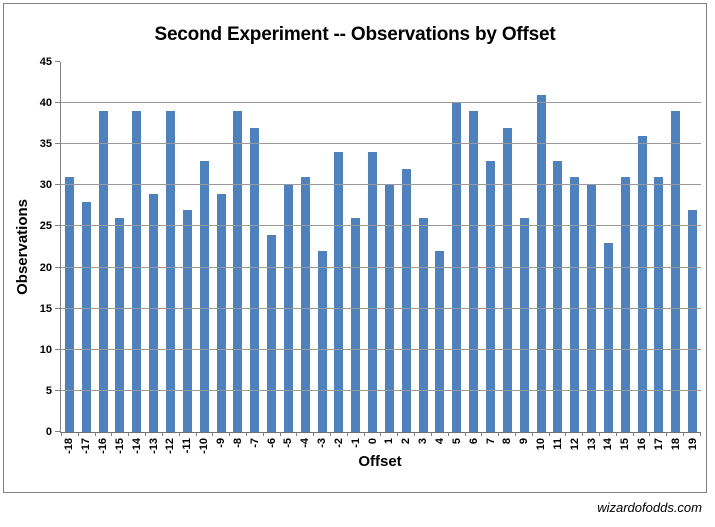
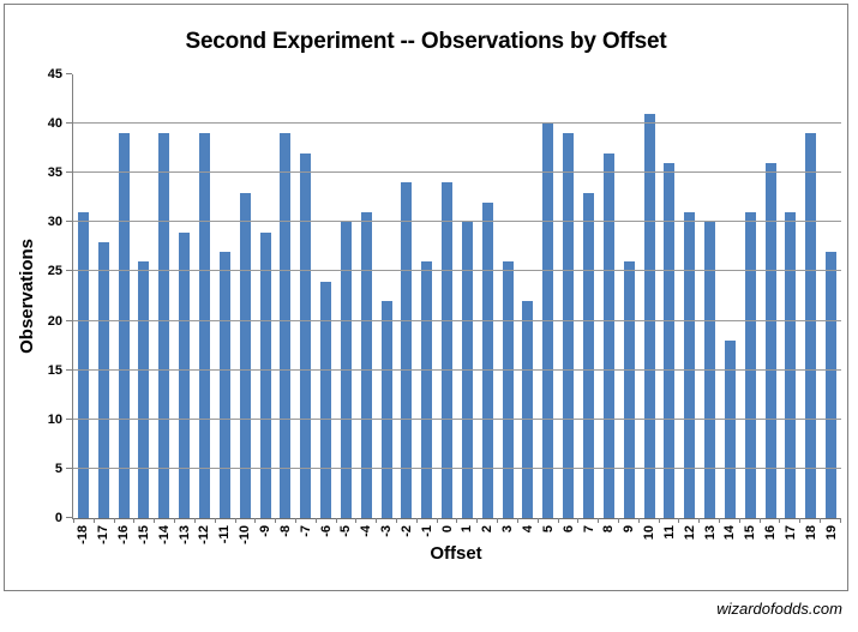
11: 33 -> 36
14: 23 -> 18
